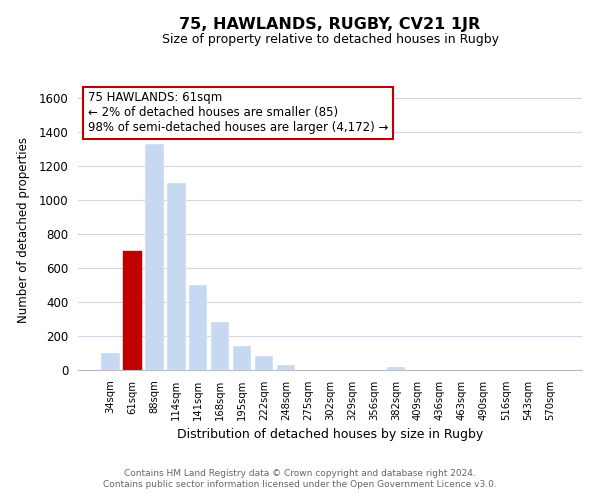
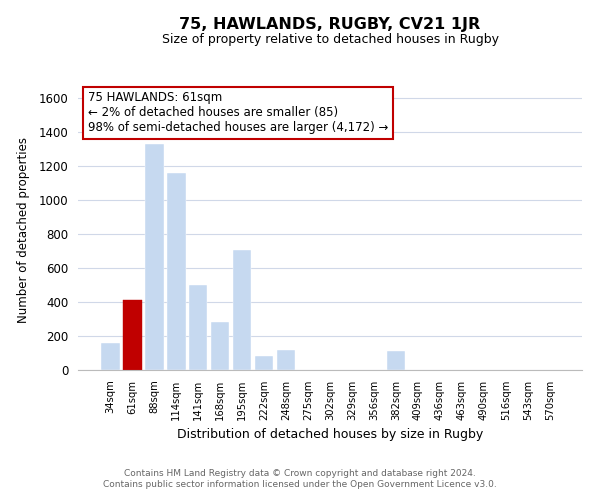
34sqm: 100 -> 160
61sqm: 700 -> 410
114sqm: 1100 -> 1160
195sqm: 140 -> 710
248sqm: 30 -> 120
382sqm: 20 -> 110
